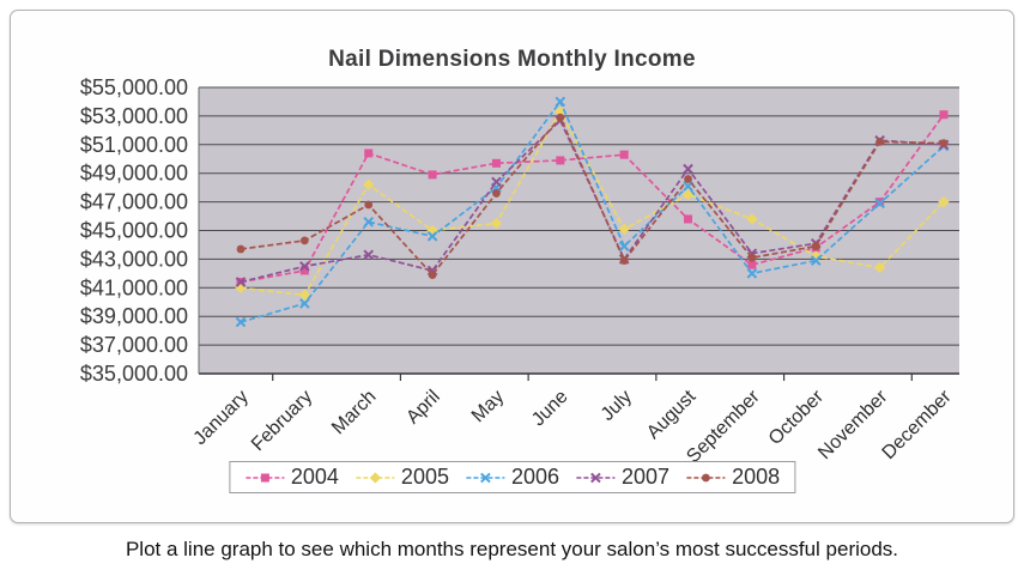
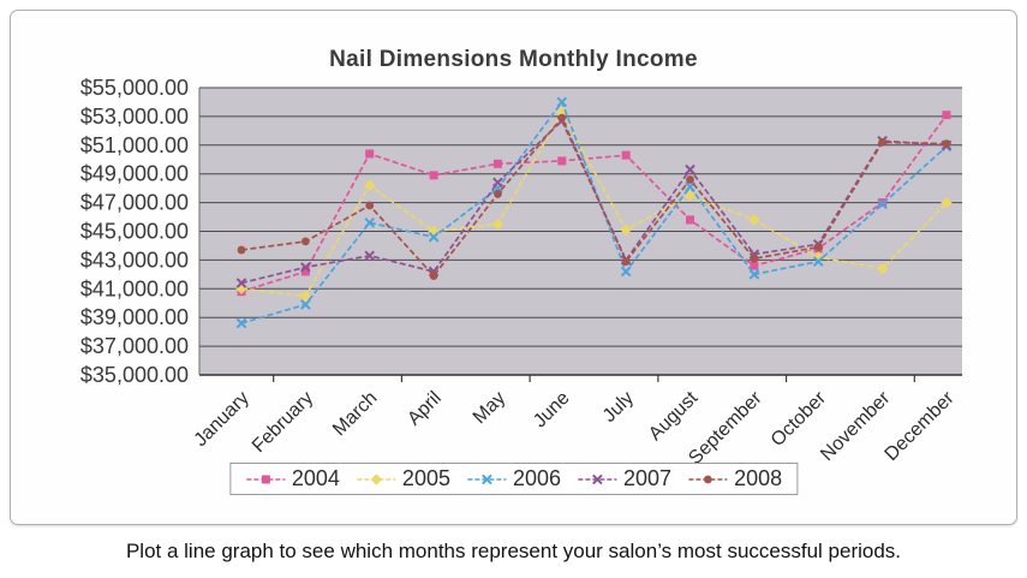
2004/January: $41400 -> $40800
2006/July: $43900 -> $42200
